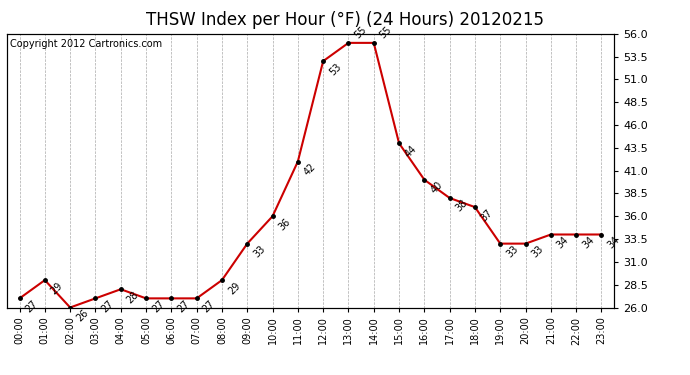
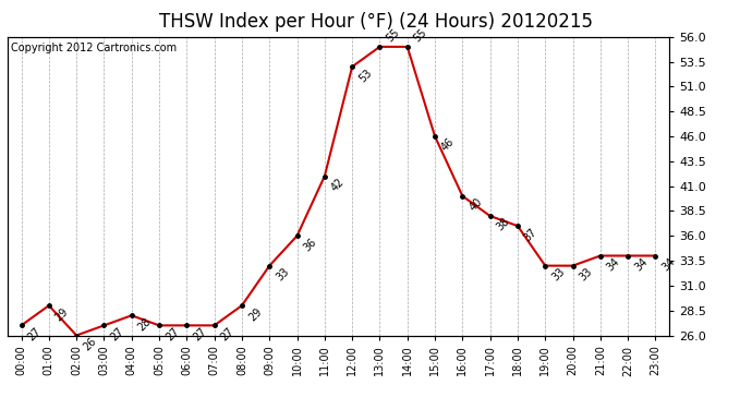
15:00: 44 -> 46
